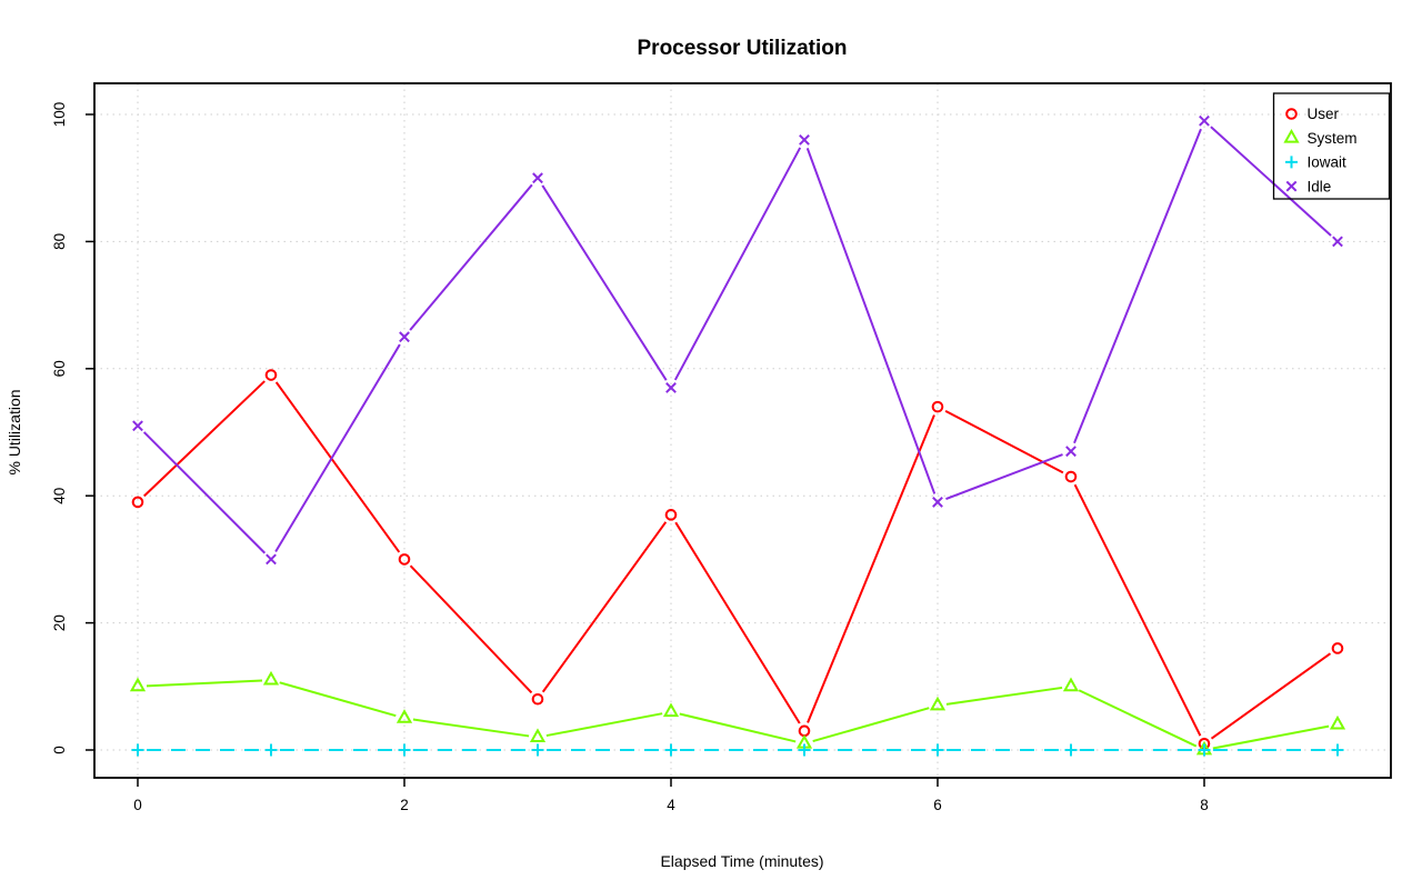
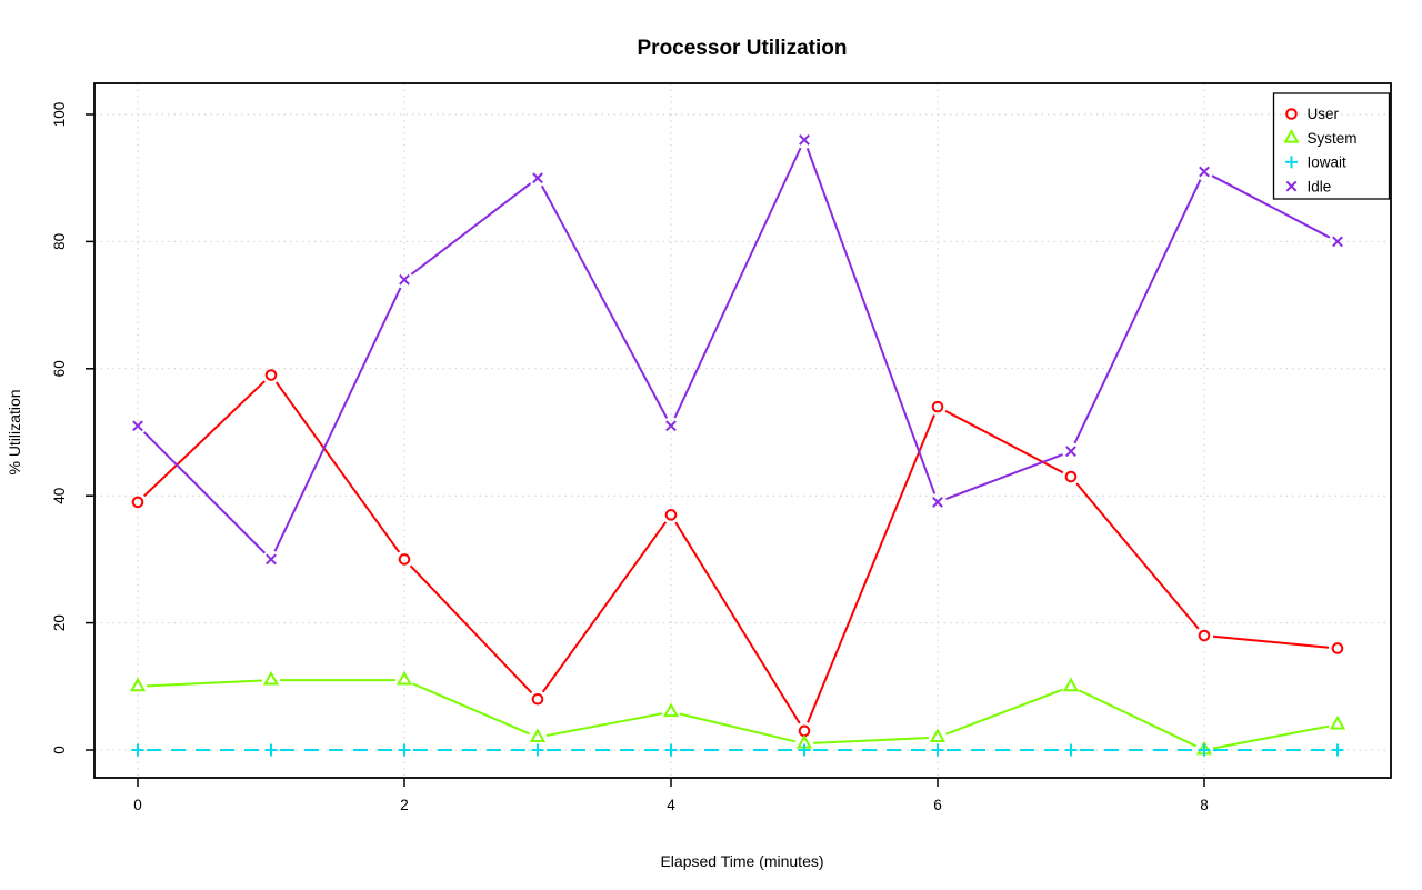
System/2: 5 -> 11
Idle/2: 65 -> 74
Idle/4: 57 -> 51
System/6: 7 -> 2
User/8: 1 -> 18
Idle/8: 99 -> 91
